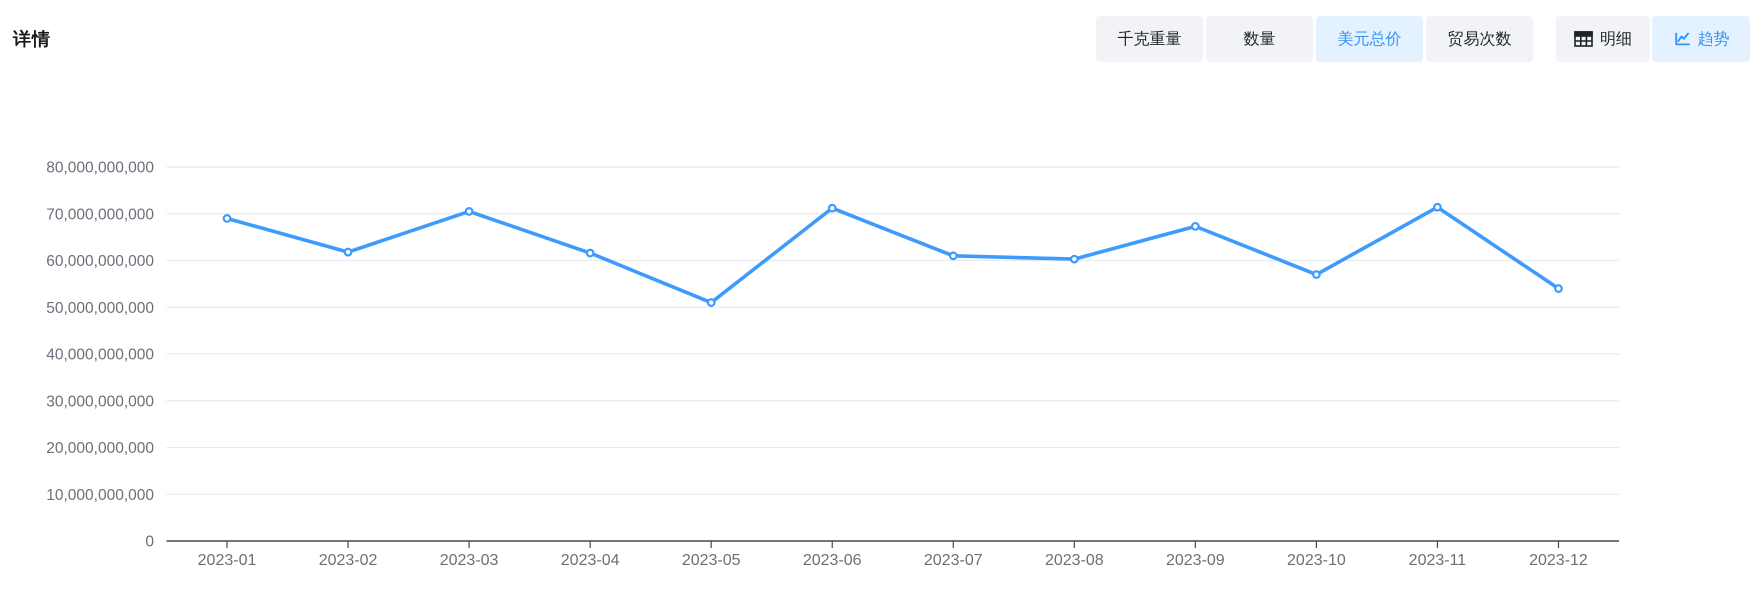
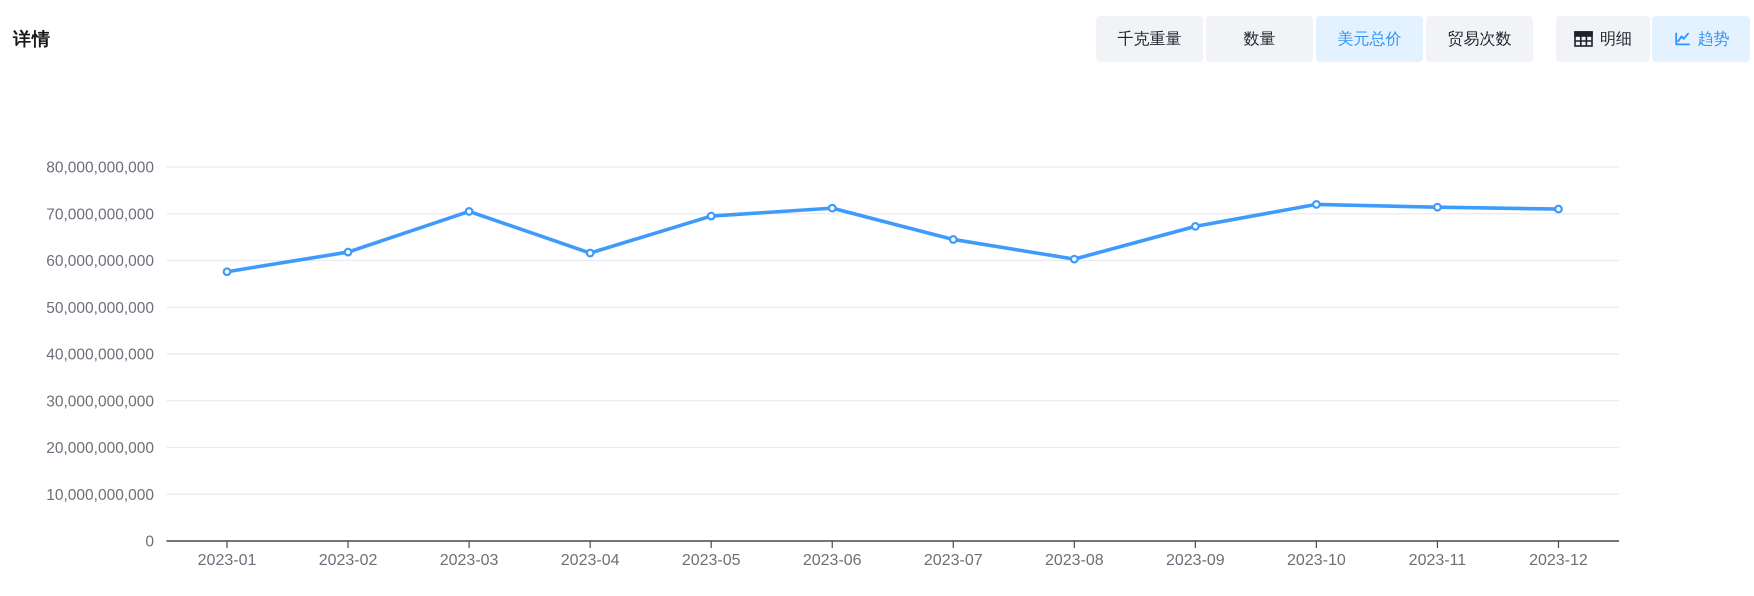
2023-01: 69000000000 -> 58000000000
2023-05: 51000000000 -> 70000000000
2023-07: 61000000000 -> 64000000000
2023-10: 57000000000 -> 72000000000
2023-12: 54000000000 -> 71000000000
